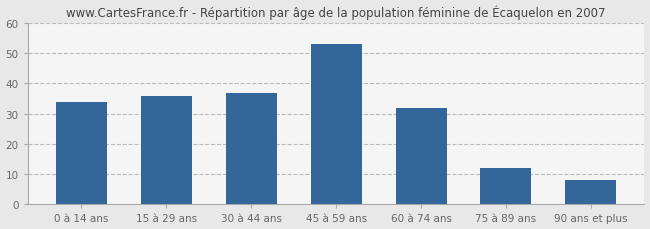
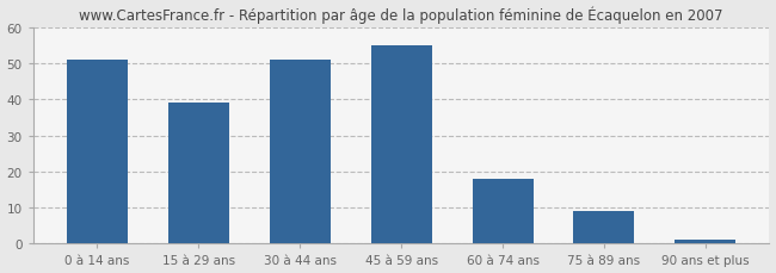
0 à 14 ans: 34 -> 51
15 à 29 ans: 36 -> 39
30 à 44 ans: 37 -> 51
45 à 59 ans: 53 -> 55
60 à 74 ans: 32 -> 18
75 à 89 ans: 12 -> 9
90 ans et plus: 8 -> 1
